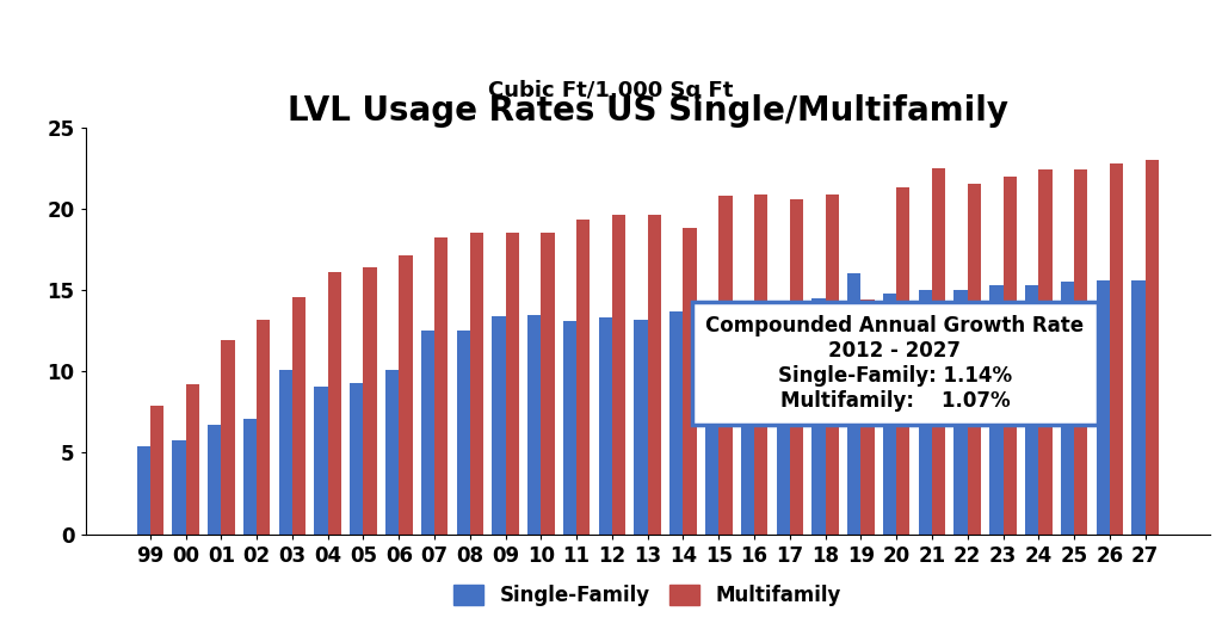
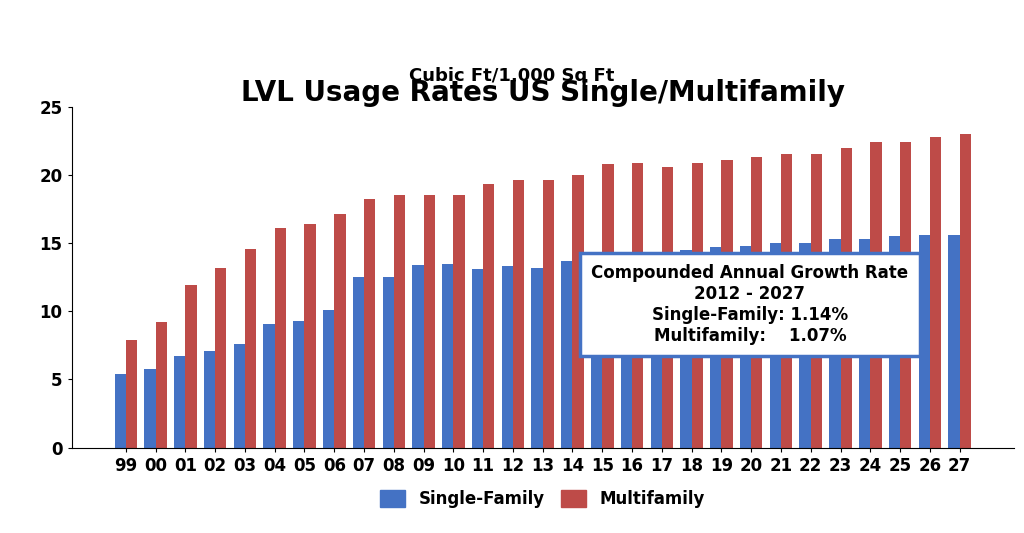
Single-Family/03: 10.1 -> 7.6
Multifamily/14: 18.8 -> 20.0
Single-Family/19: 16.0 -> 14.7
Multifamily/19: 14.4 -> 21.1
Multifamily/21: 22.5 -> 21.5
